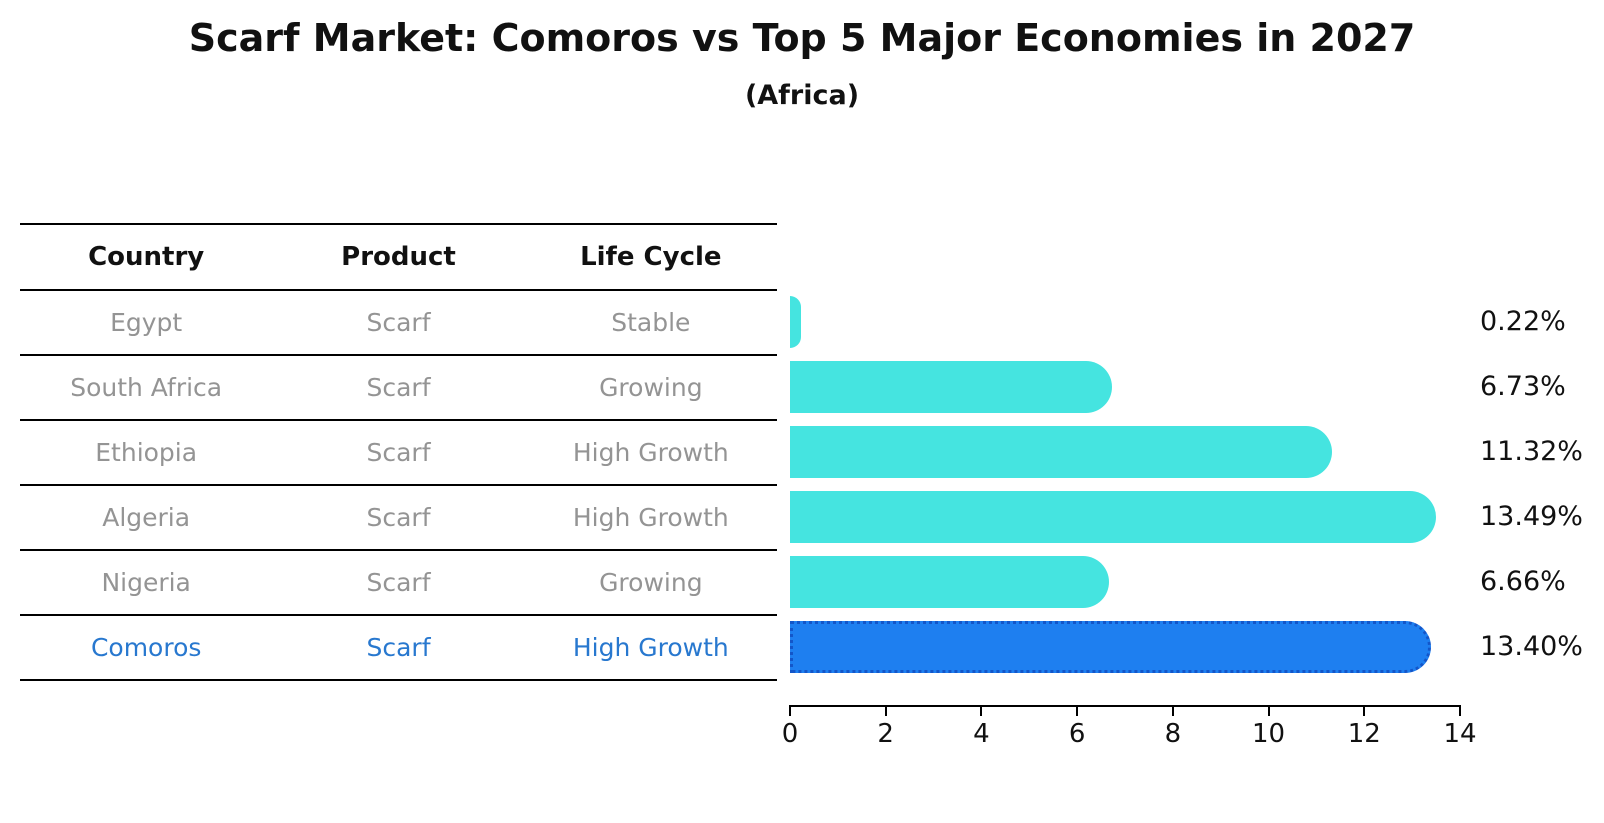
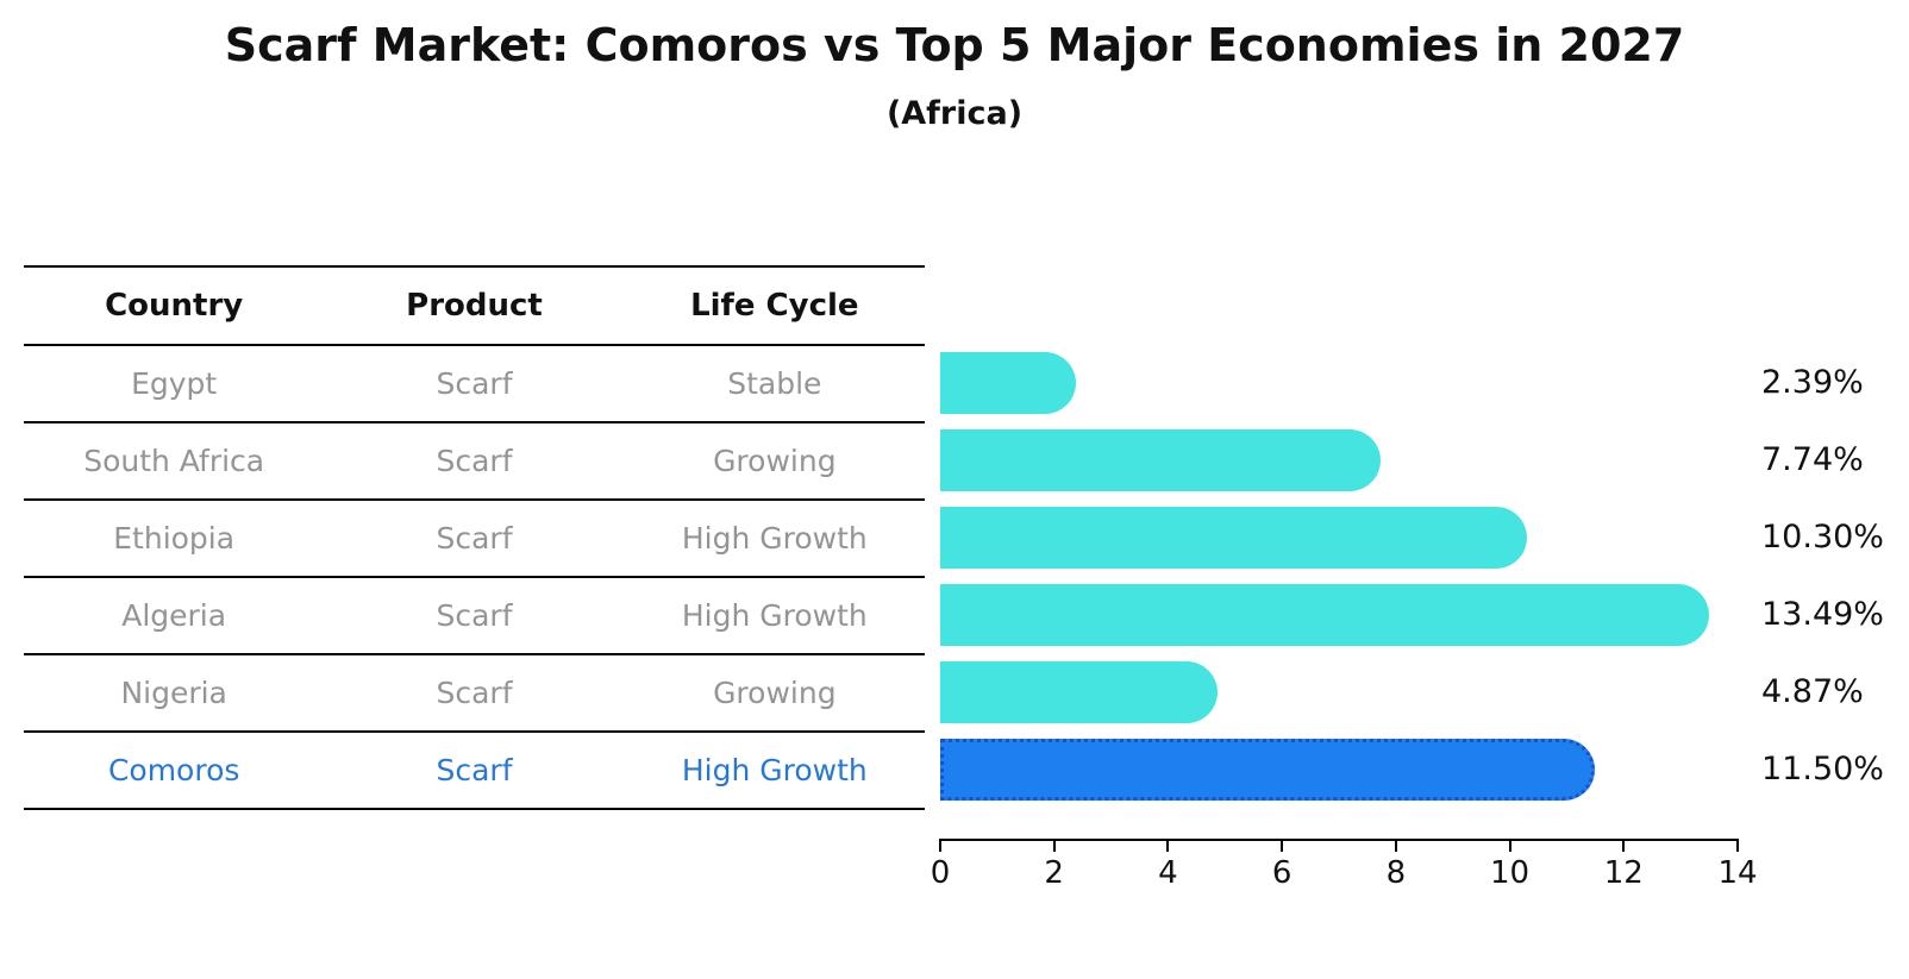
Egypt: 0.22% -> 2.39%
South Africa: 6.73% -> 7.74%
Ethiopia: 11.32% -> 10.30%
Nigeria: 6.66% -> 4.87%
Comoros: 13.40% -> 11.50%
